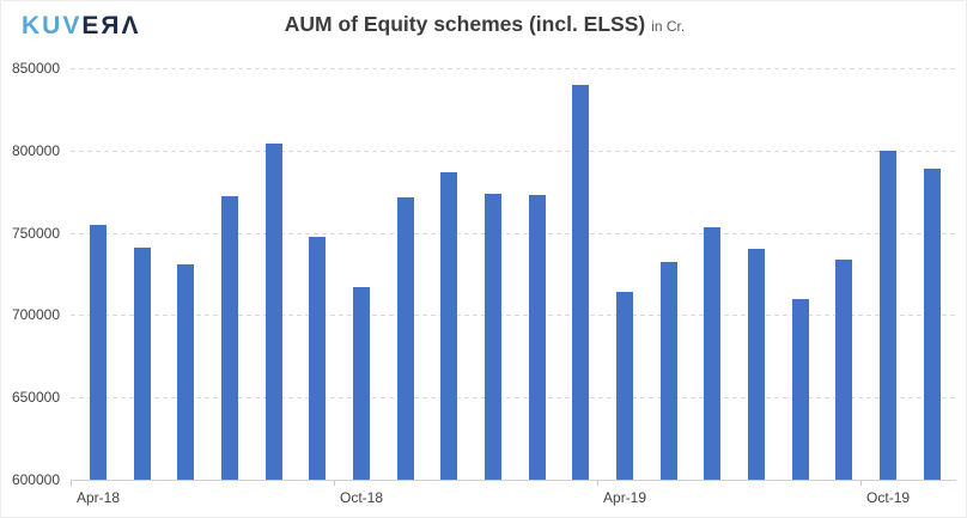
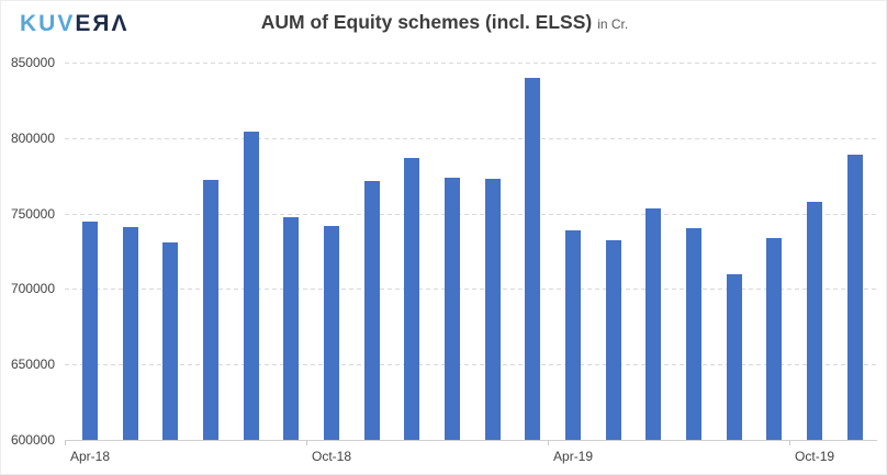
Apr-18: 755000 -> 744000
Oct-18: 717000 -> 742000
Apr-19: 714000 -> 738000
Oct-19: 800000 -> 758000
